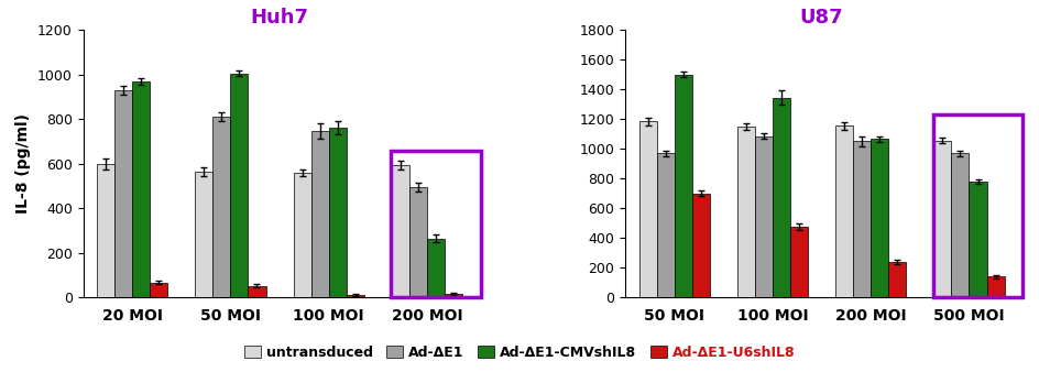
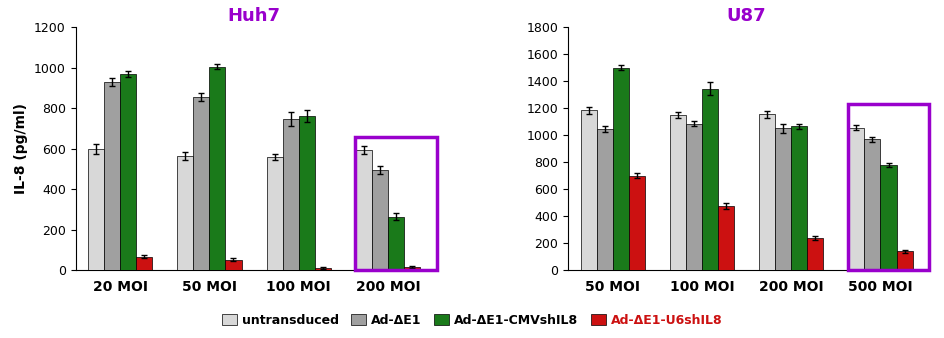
Huh7/Ad-ΔE1/50 MOI: 810 -> 855
U87/Ad-ΔE1/50 MOI: 970 -> 1040
